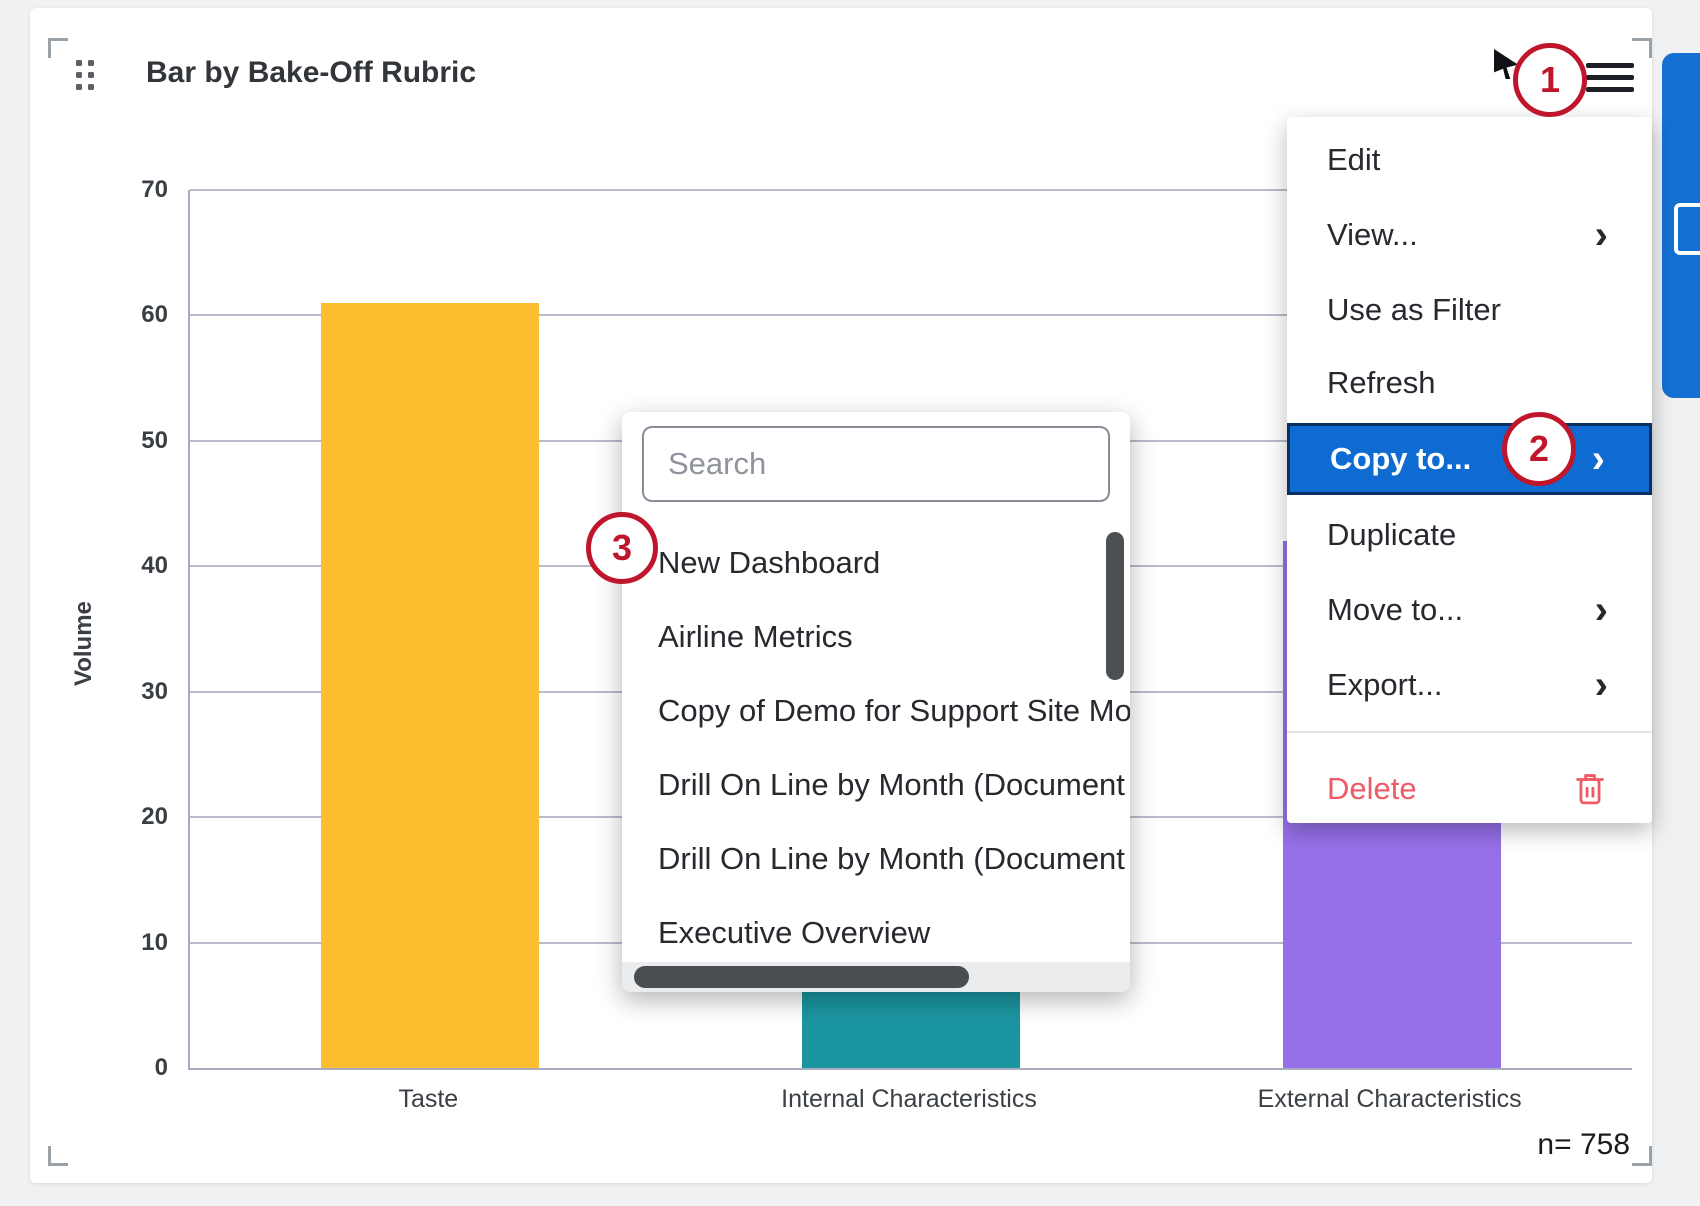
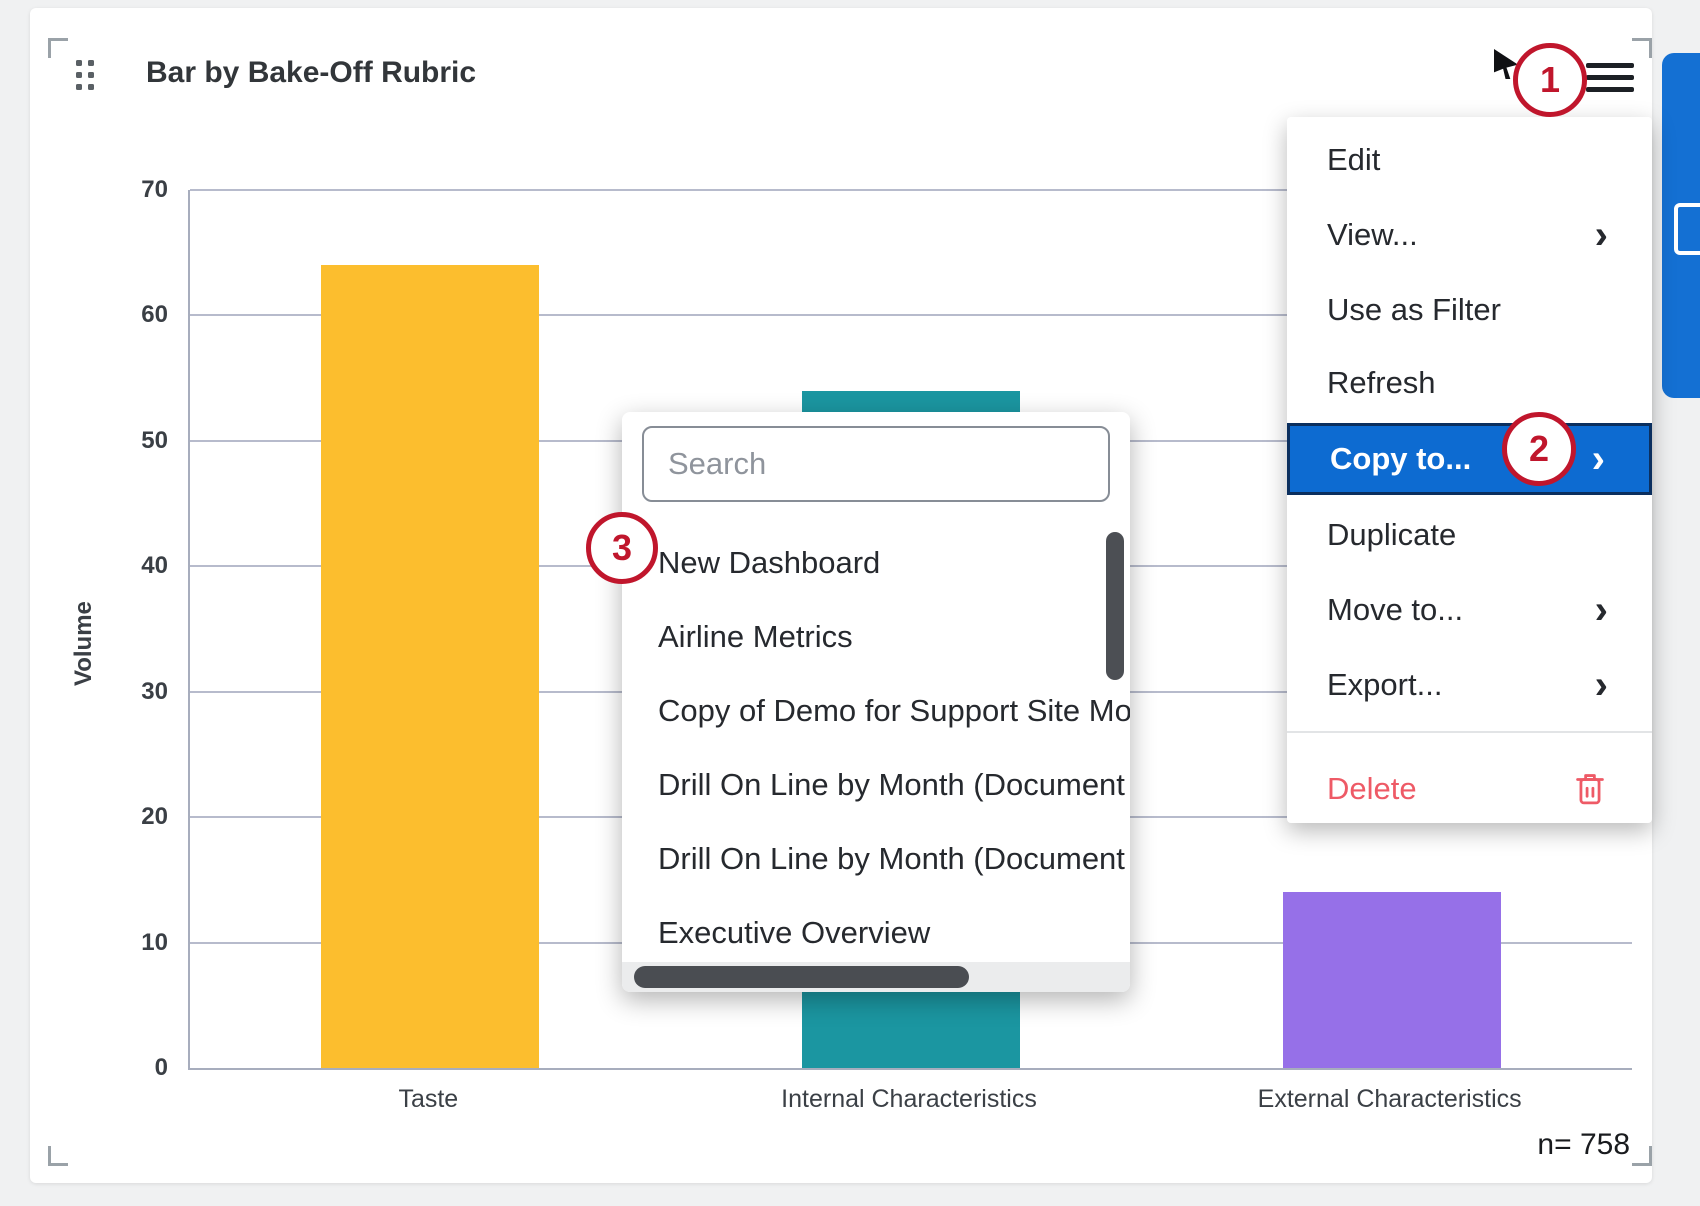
Taste: 61 -> 64
Internal Characteristics: 46 -> 54
External Characteristics: 42 -> 14
